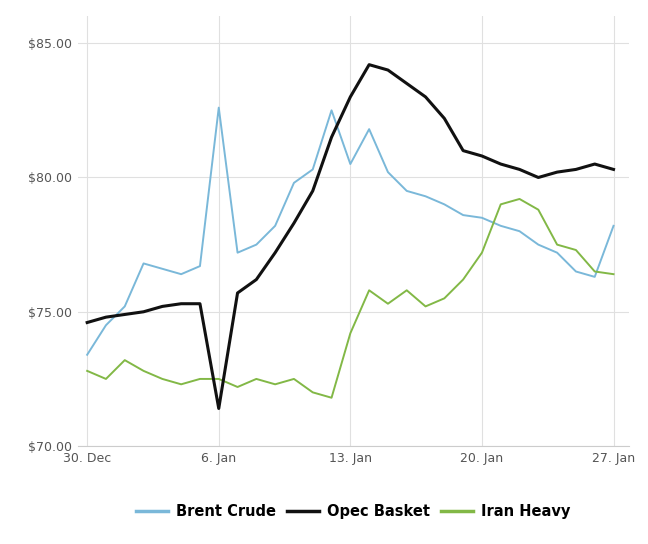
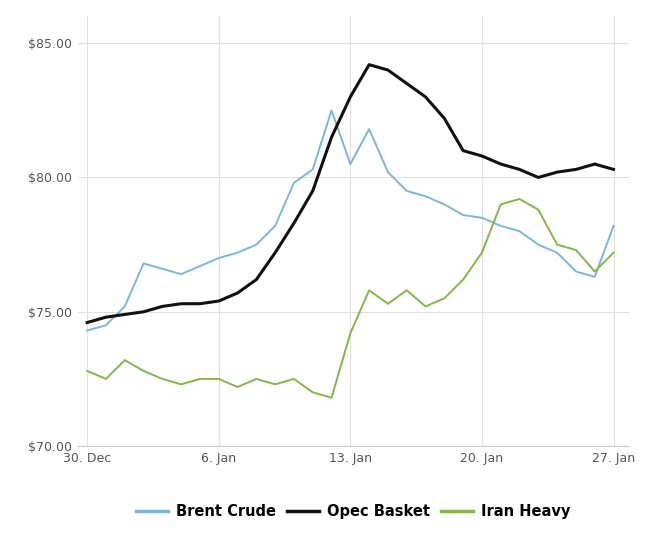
Brent Crude/30. Dec: $73.4 -> $74.3
Brent Crude/6. Jan: $82.6 -> $77.0
Opec Basket/6. Jan: $71.4 -> $75.4
Iran Heavy/27. Jan: $76.4 -> $77.2
